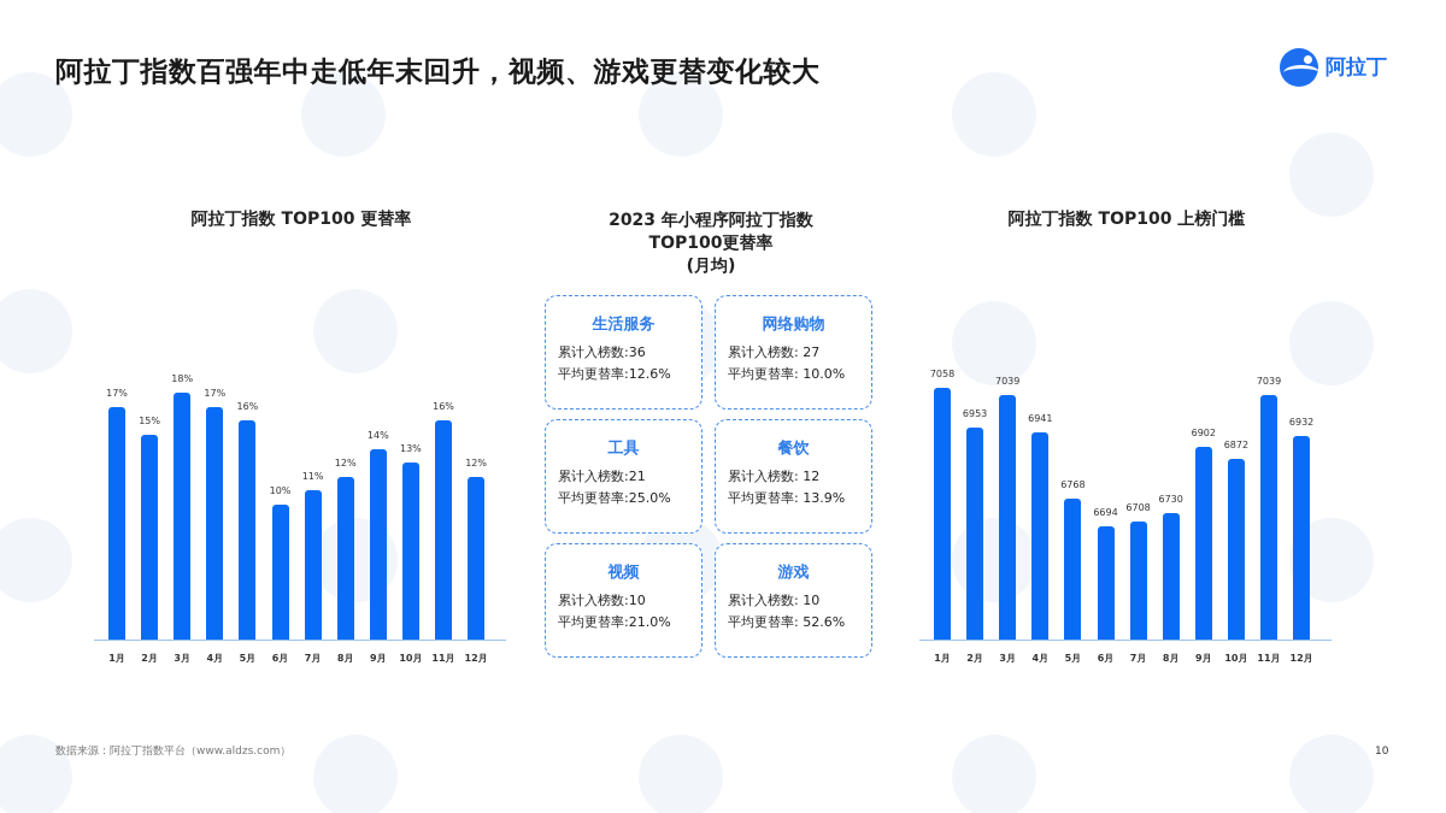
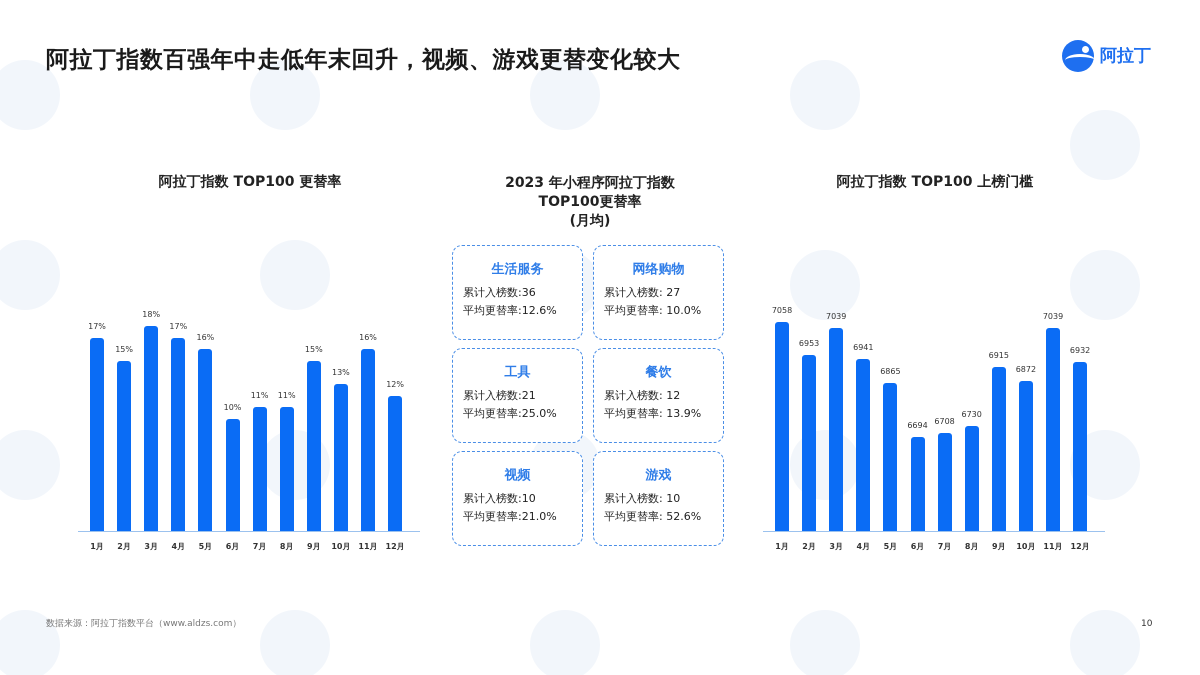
阿拉丁指数 TOP100 更替率/8月: 12% -> 11%
阿拉丁指数 TOP100 更替率/9月: 14% -> 15%
阿拉丁指数 TOP100 上榜门槛/5月: 6768 -> 6865
阿拉丁指数 TOP100 上榜门槛/9月: 6902 -> 6915
